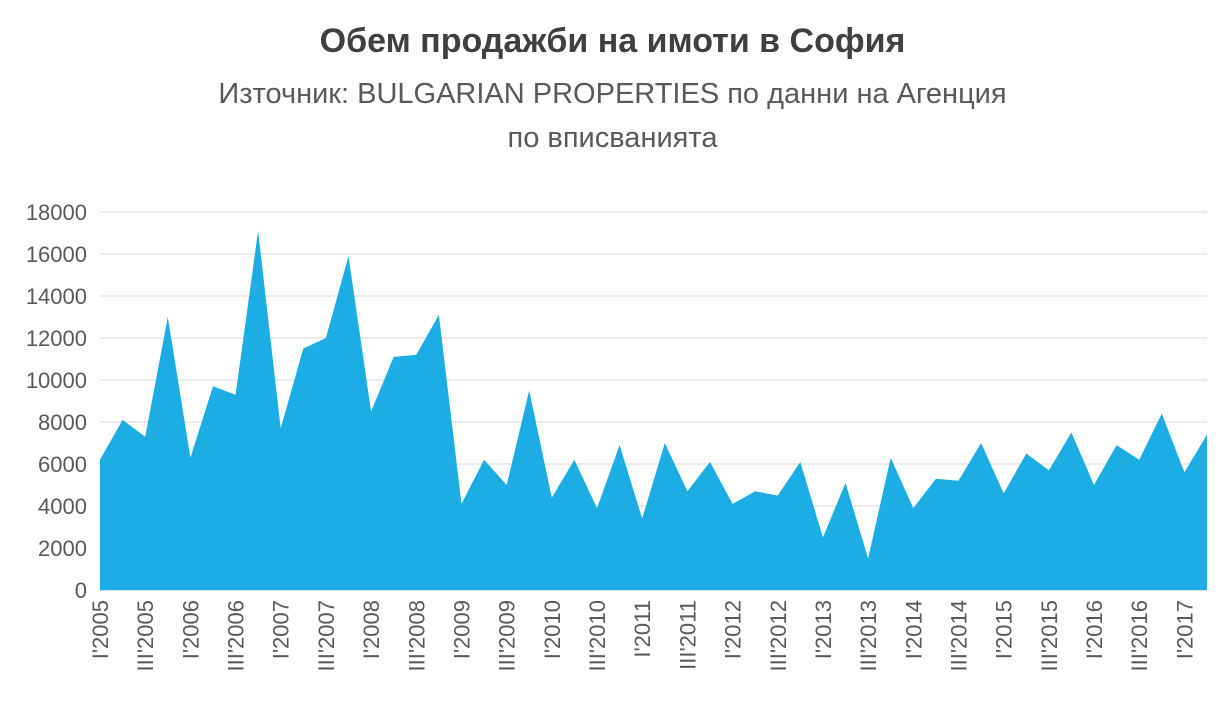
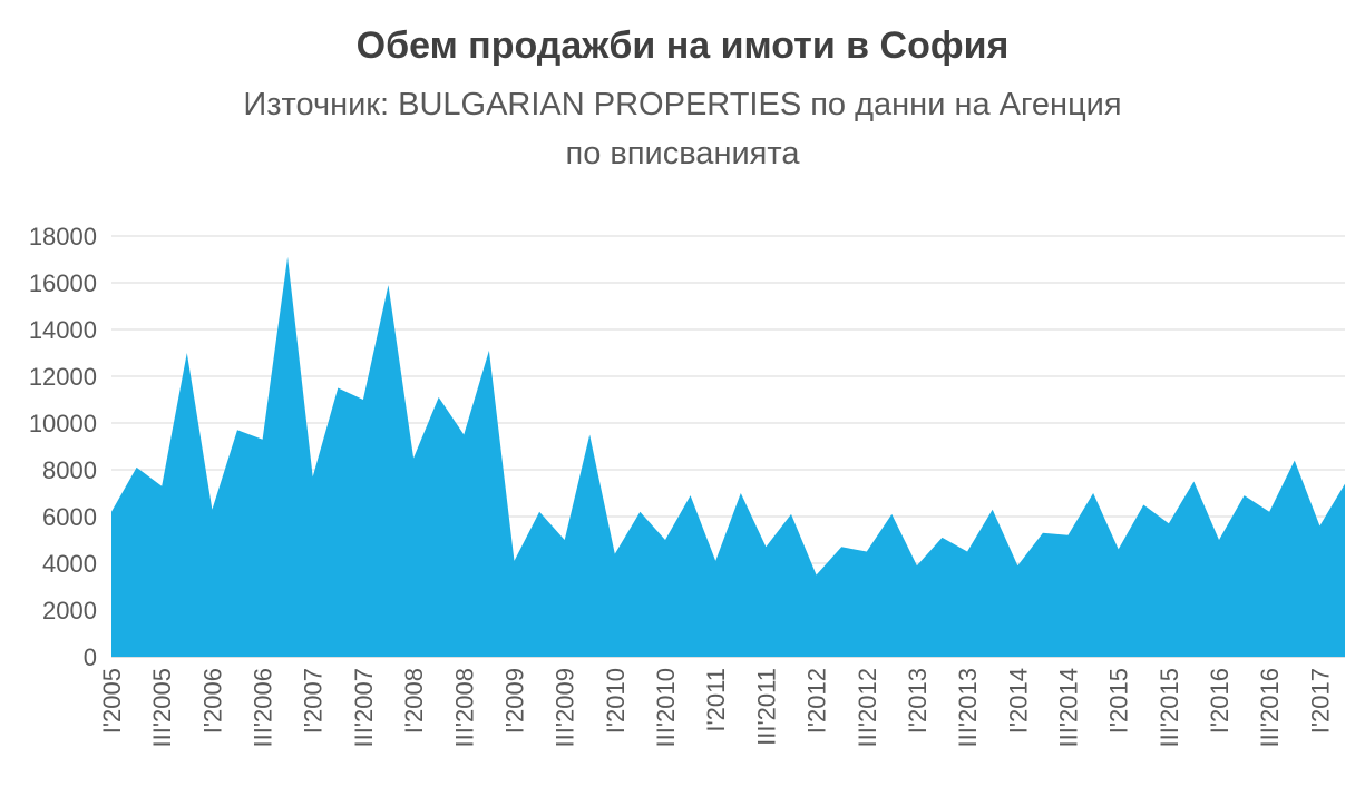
III'2007: 12000 -> 11000
III'2008: 11200 -> 9500
III'2010: 3900 -> 5000
I'2011: 3400 -> 4100
I'2012: 4100 -> 3500
I'2013: 2500 -> 3900
III'2013: 1500 -> 4500
